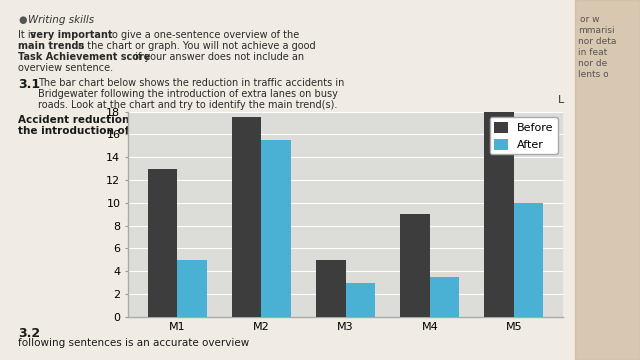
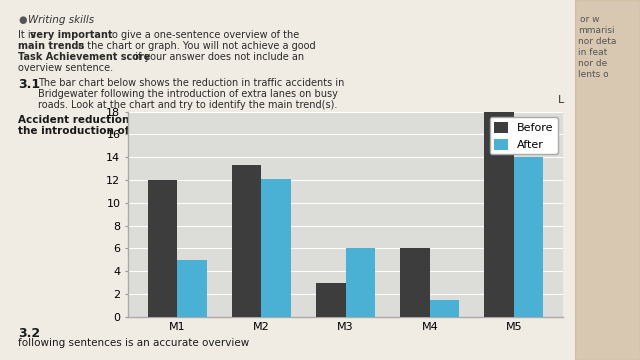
Before/M1: 13.0 -> 12.0
Before/M2: 17.5 -> 13.3
After/M2: 15.5 -> 12.1
Before/M3: 5.0 -> 3.0
After/M3: 3.0 -> 6.0
Before/M4: 9.0 -> 6.0
After/M4: 3.5 -> 1.5
After/M5: 10.0 -> 14.0
